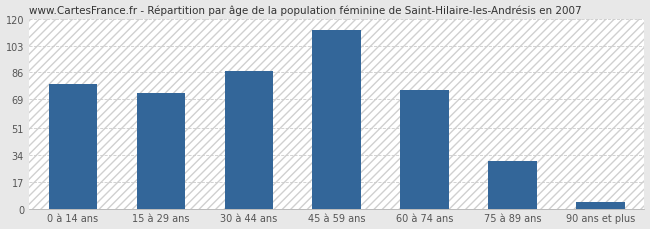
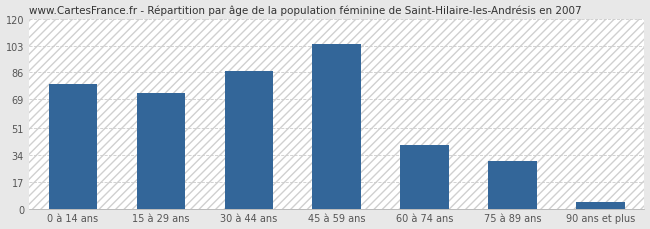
45 à 59 ans: 113 -> 104
60 à 74 ans: 75 -> 40
